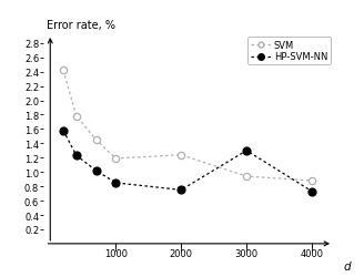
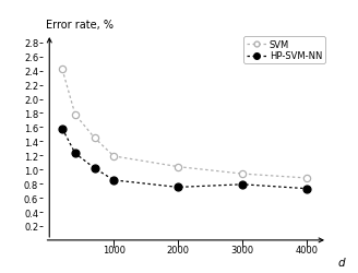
SVM/2000: 1.24 -> 1.04
HP-SVM-NN/3000: 1.30 -> 0.79
